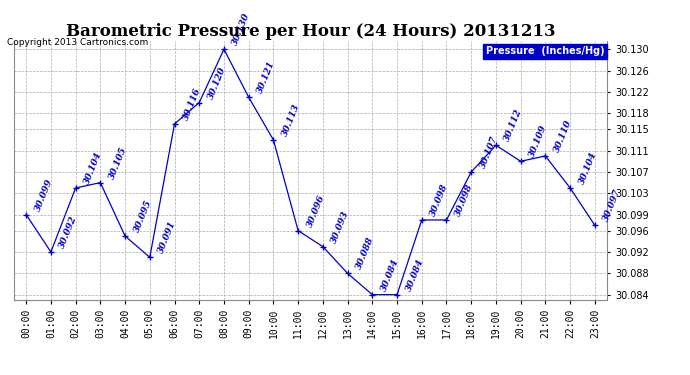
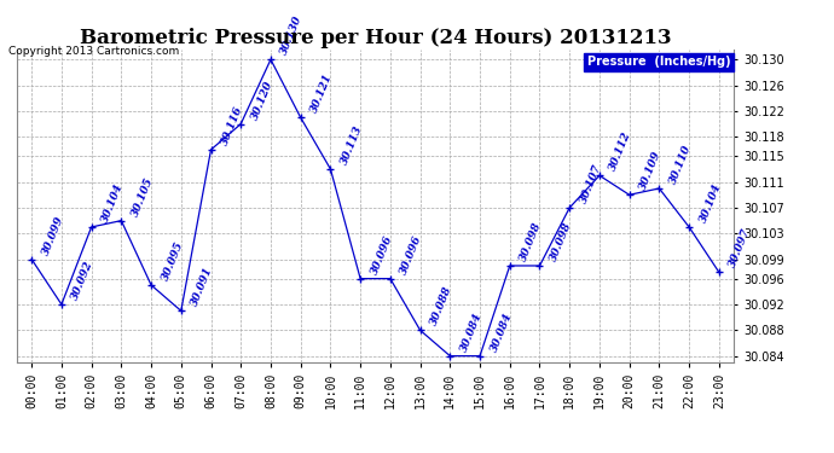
12:00: 30.093 -> 30.096
